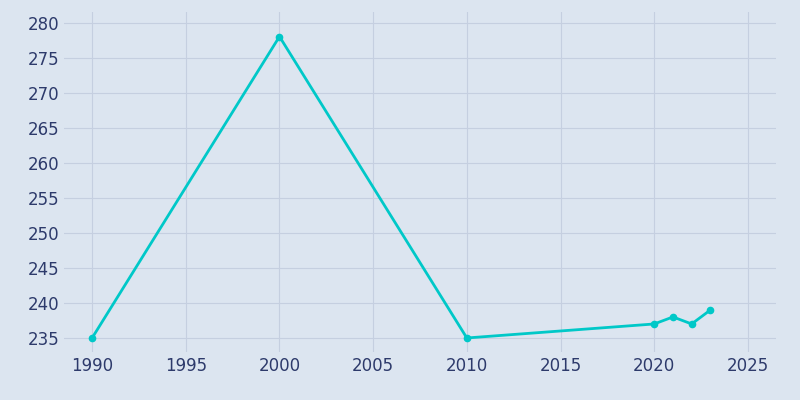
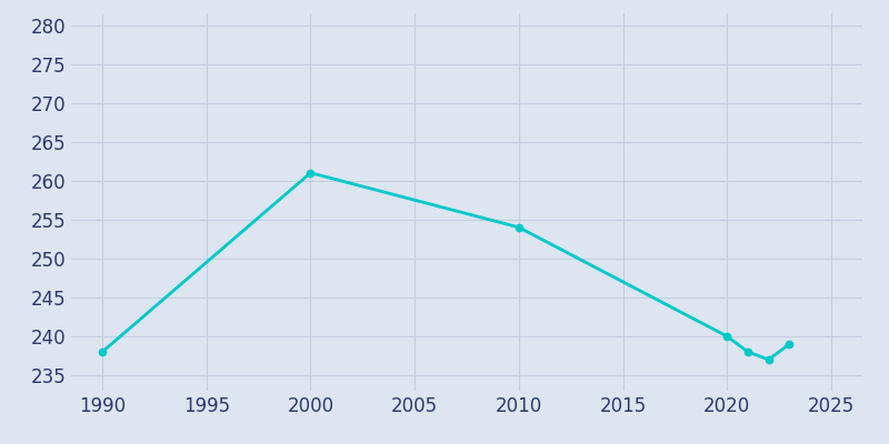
1990: 235 -> 238
2000: 278 -> 261
2010: 235 -> 254
2020: 237 -> 240
